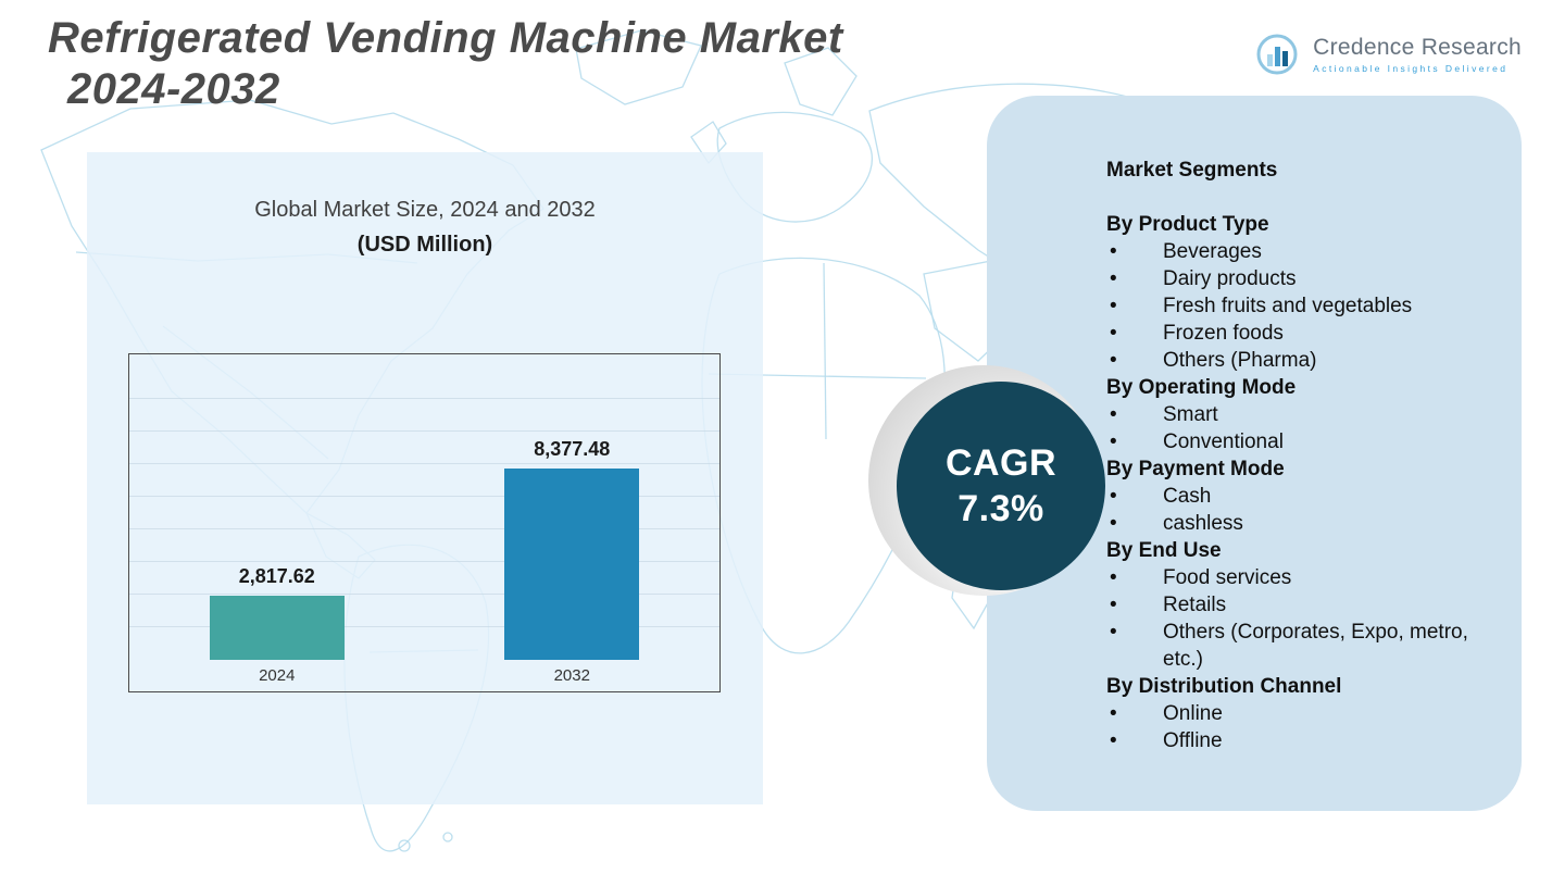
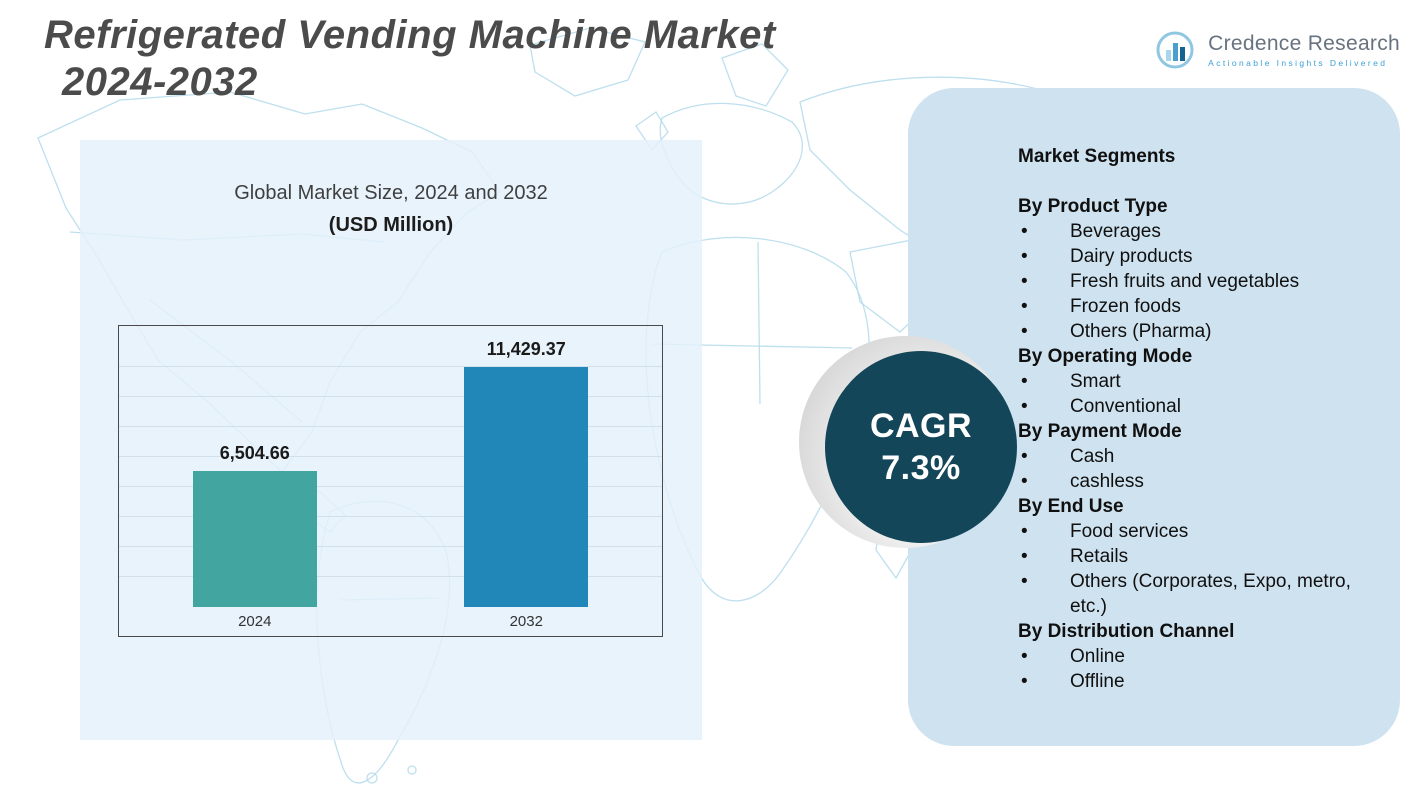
2024: 2,817.62 -> 6,504.66
2032: 8,377.48 -> 11,429.37
